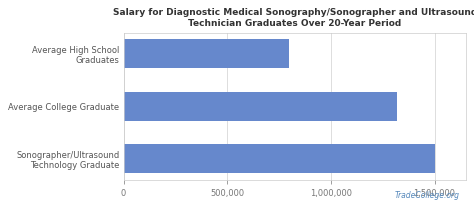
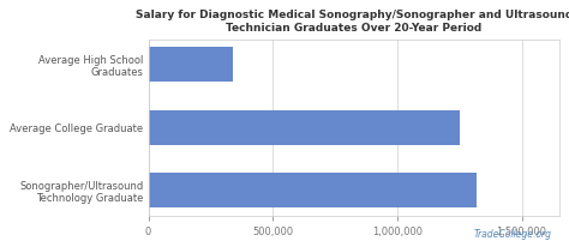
Average High School Graduates: 800,000 -> 340,000
Average College Graduate: 1,320,000 -> 1,250,000
Sonographer/Ultrasound Technology Graduate: 1,500,000 -> 1,320,000
